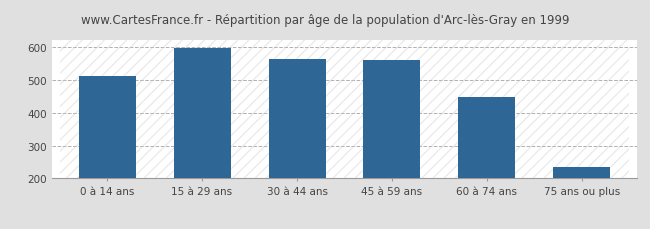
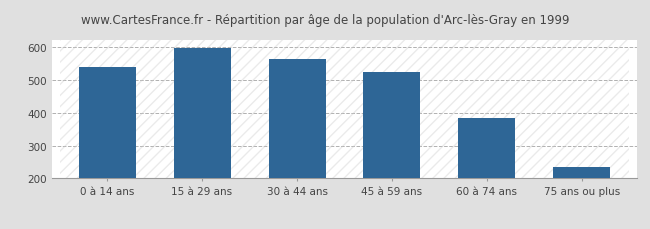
0 à 14 ans: 512 -> 540
45 à 59 ans: 559 -> 525
60 à 74 ans: 449 -> 385
